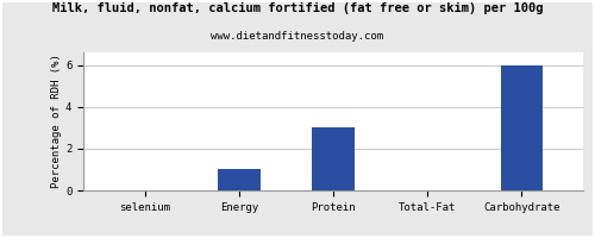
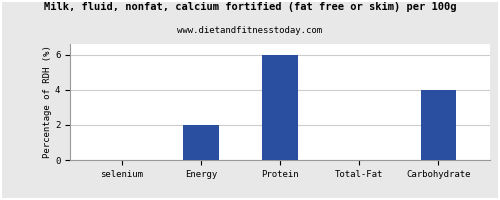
Energy: 1 -> 2
Protein: 3 -> 6
Carbohydrate: 6 -> 4
